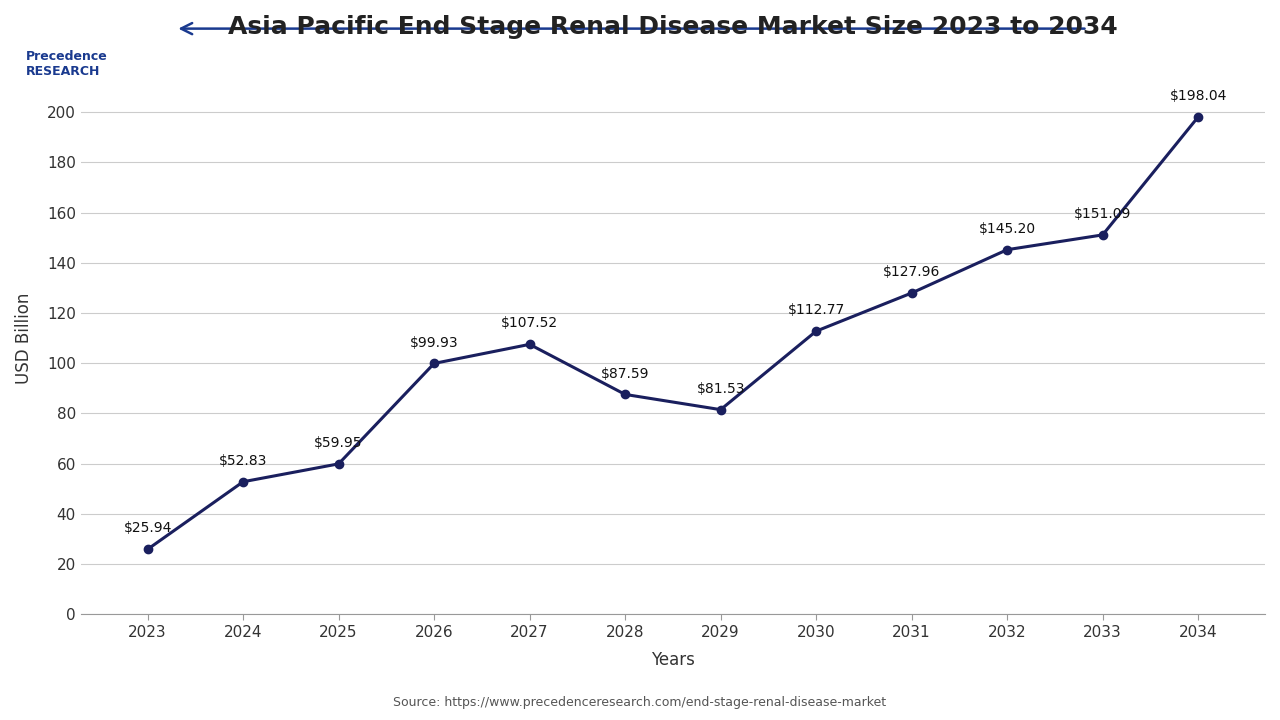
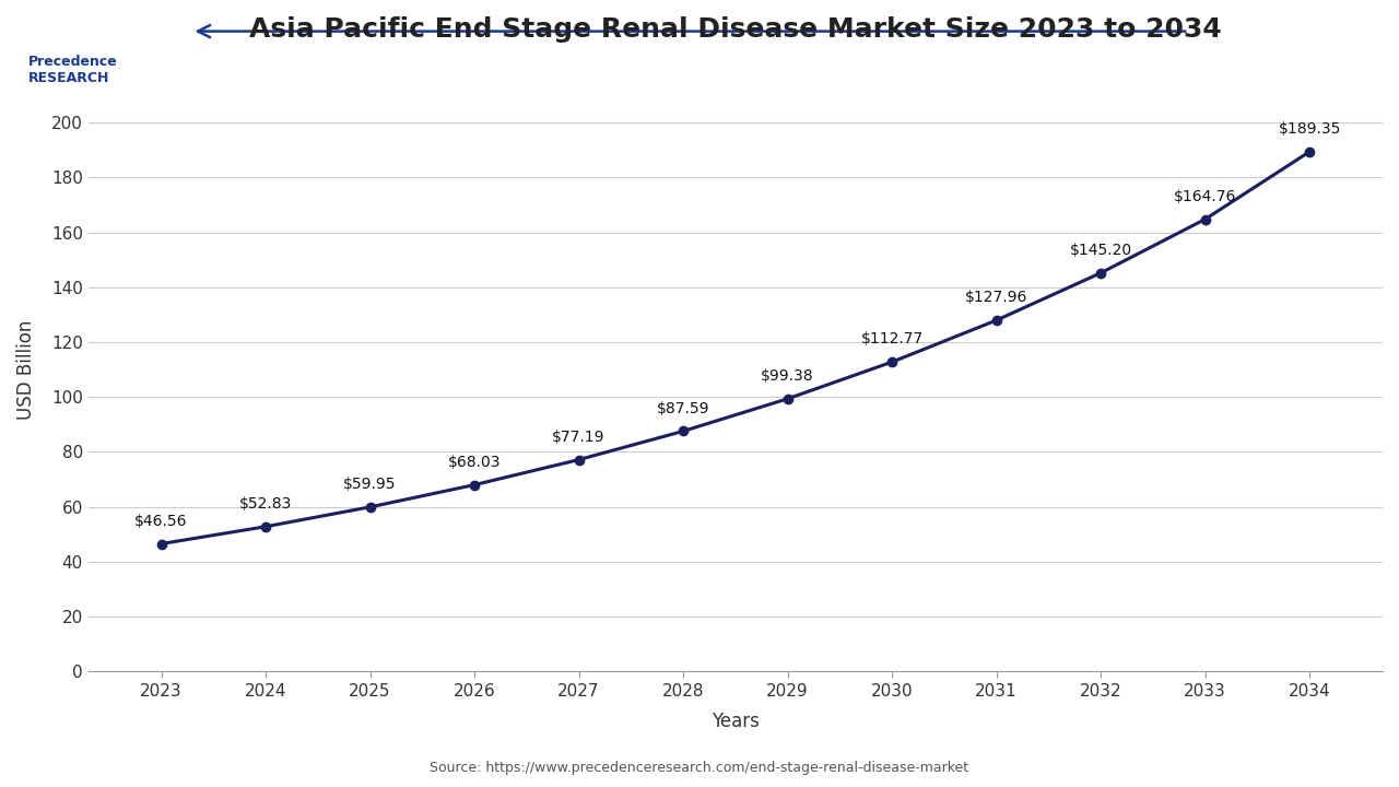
2023: $25.94 -> $46.56
2026: $99.93 -> $68.03
2027: $107.52 -> $77.19
2029: $81.53 -> $99.38
2033: $151.09 -> $164.76
2034: $198.04 -> $189.35
